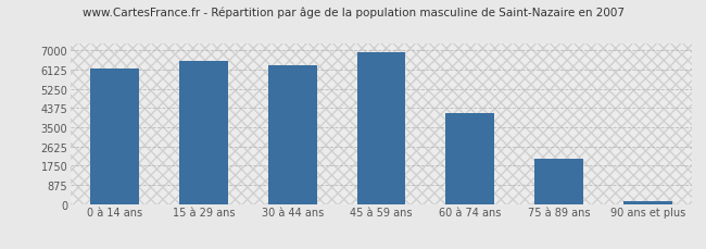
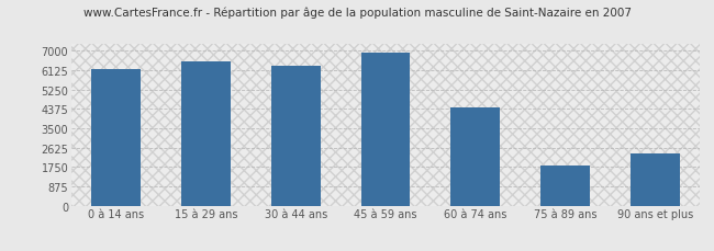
60 à 74 ans: 4150 -> 4450
75 à 89 ans: 2050 -> 1800
90 ans et plus: 150 -> 2350
